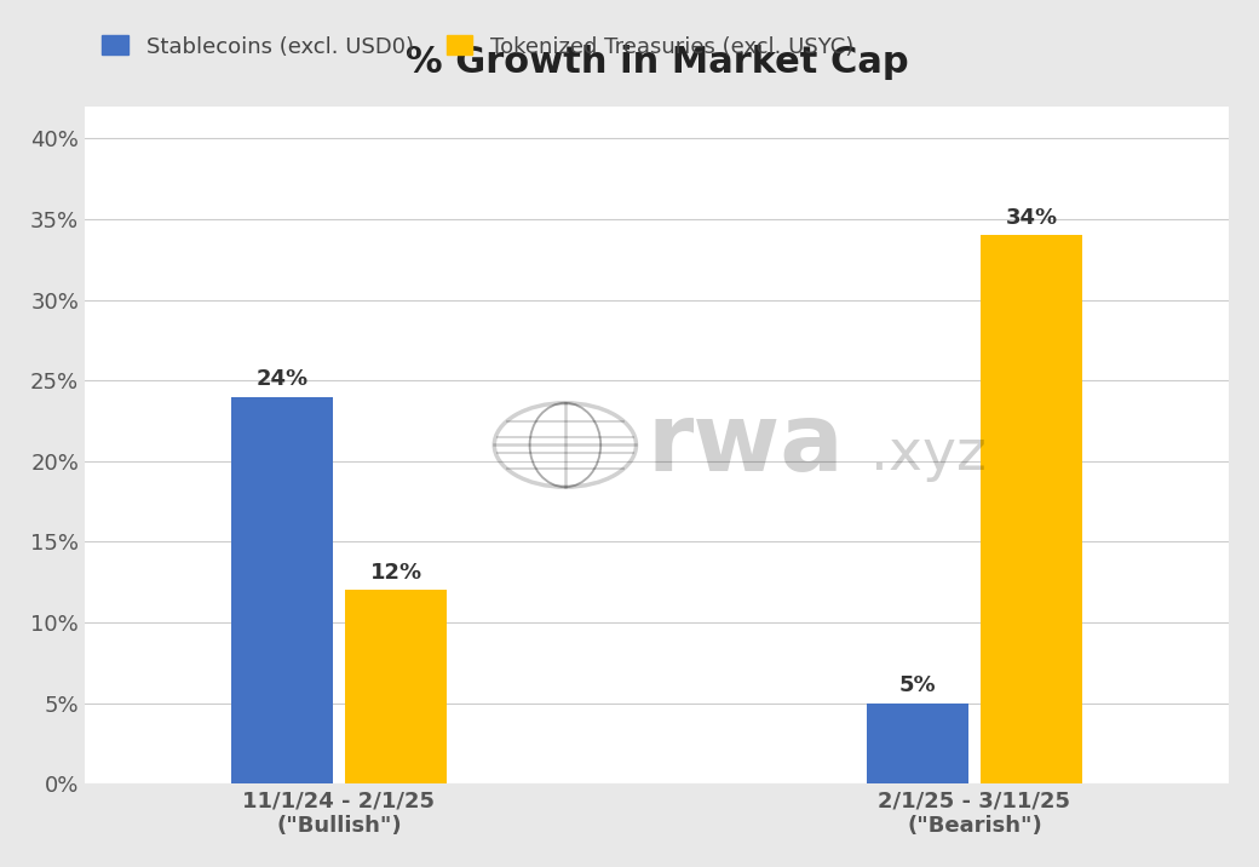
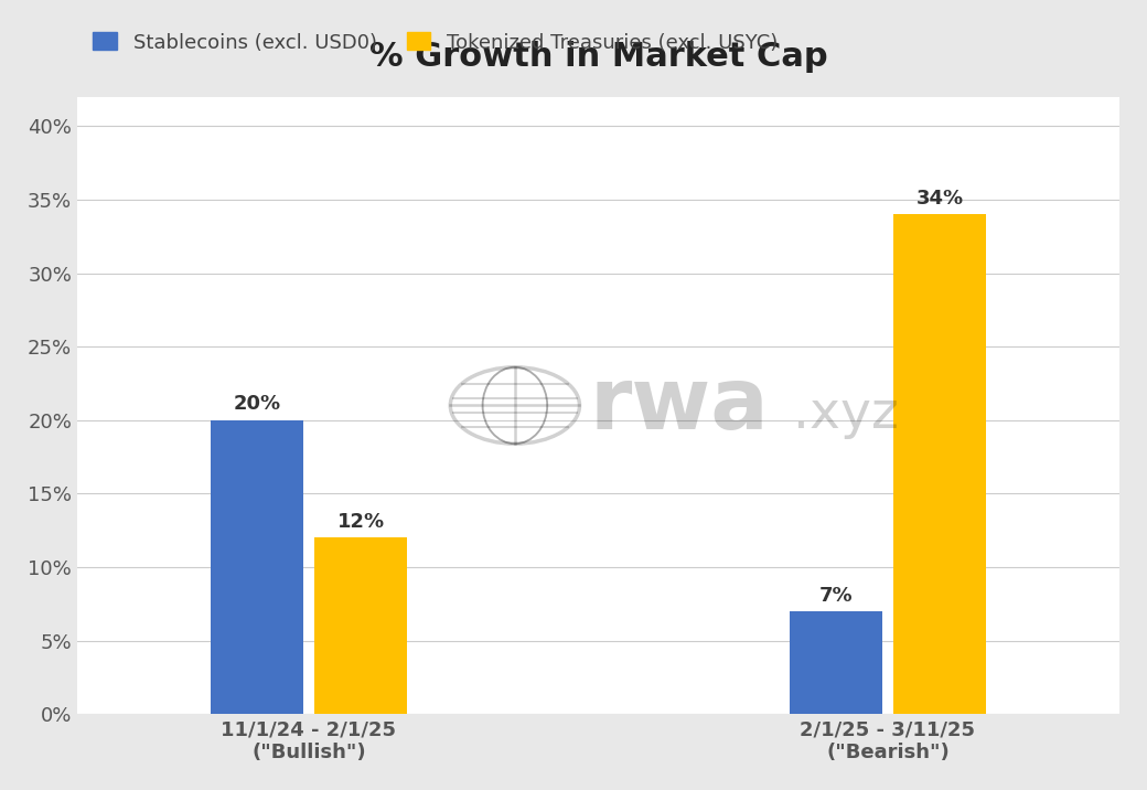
Stablecoins (excl. USD0)/11/1/24 - 2/1/25 ("Bullish"): 24% -> 20%
Stablecoins (excl. USD0)/2/1/25 - 3/11/25 ("Bearish"): 5% -> 7%
